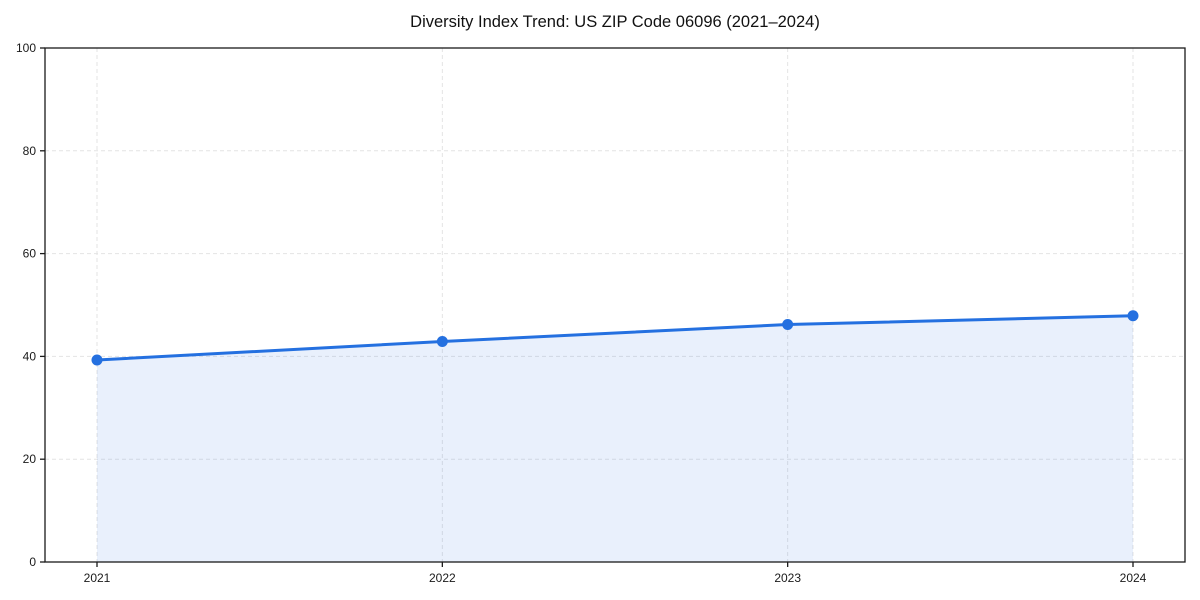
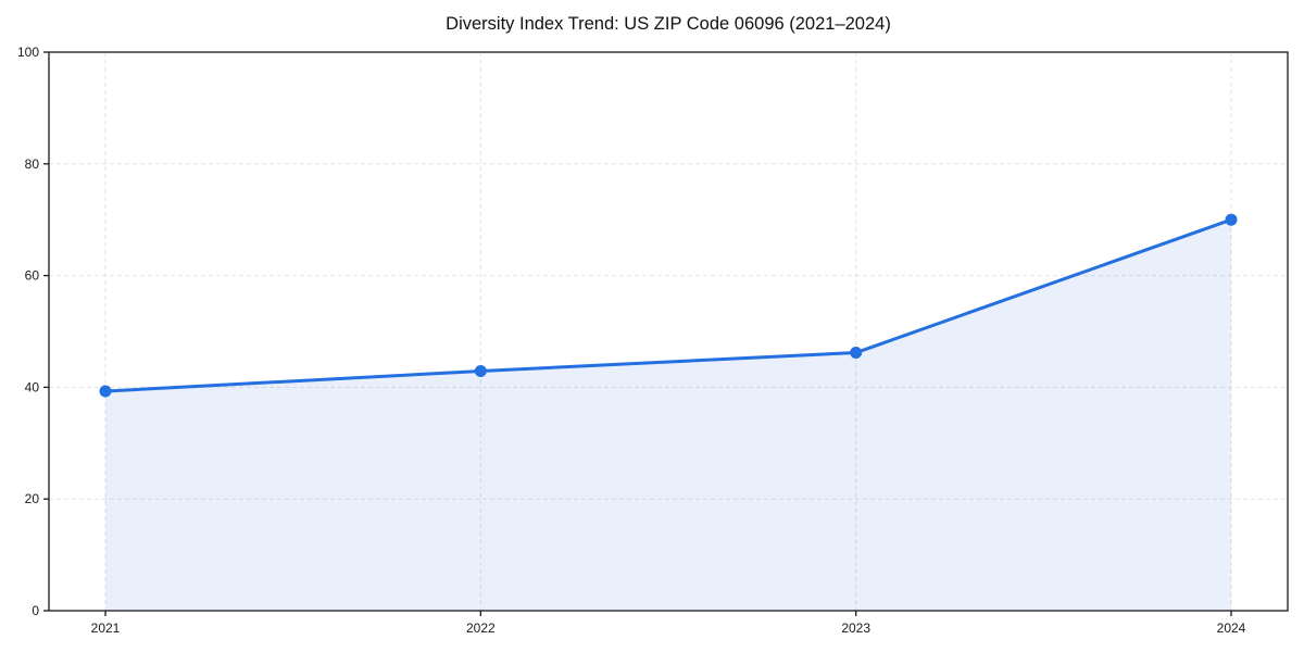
2024: 48 -> 70
